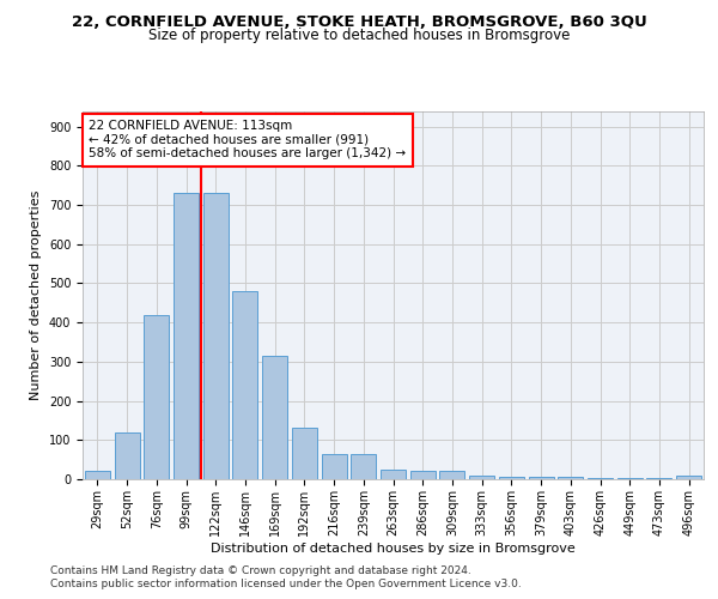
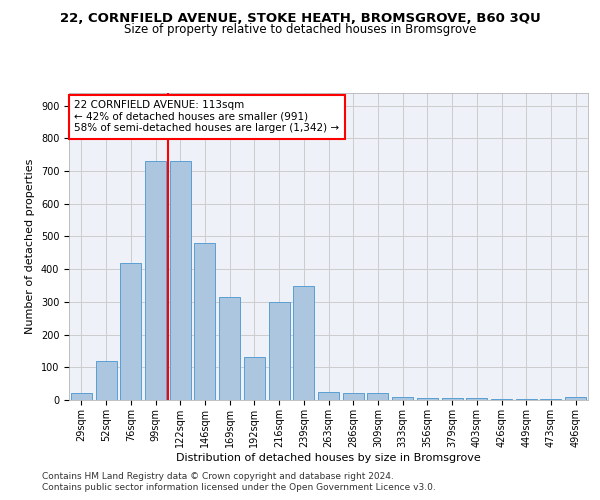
216sqm: 65 -> 300
239sqm: 65 -> 350
